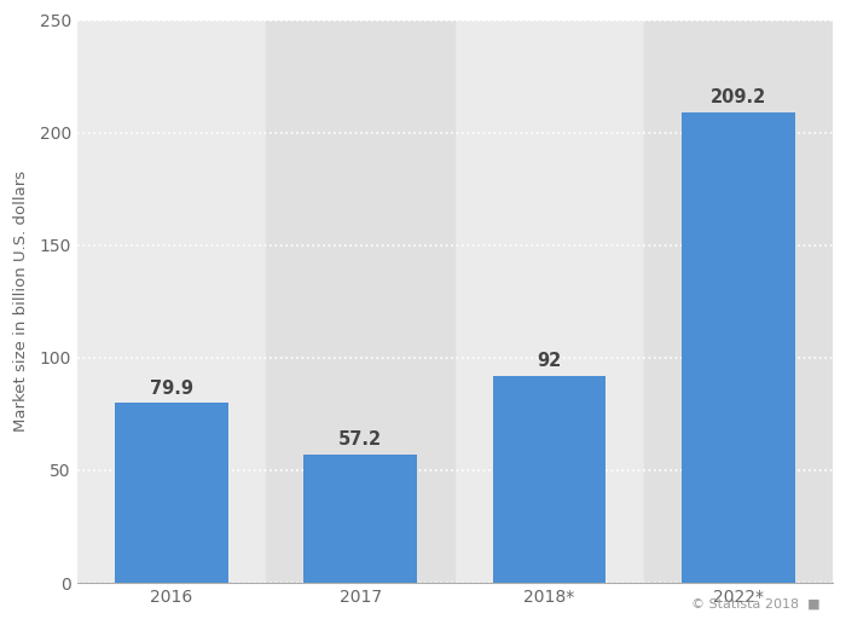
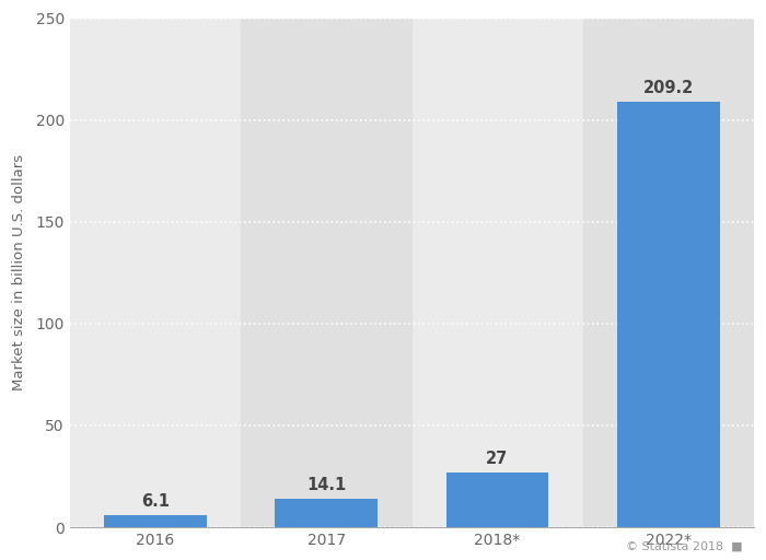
2016: 79.9 -> 6.1
2017: 57.2 -> 14.1
2018*: 92 -> 27
